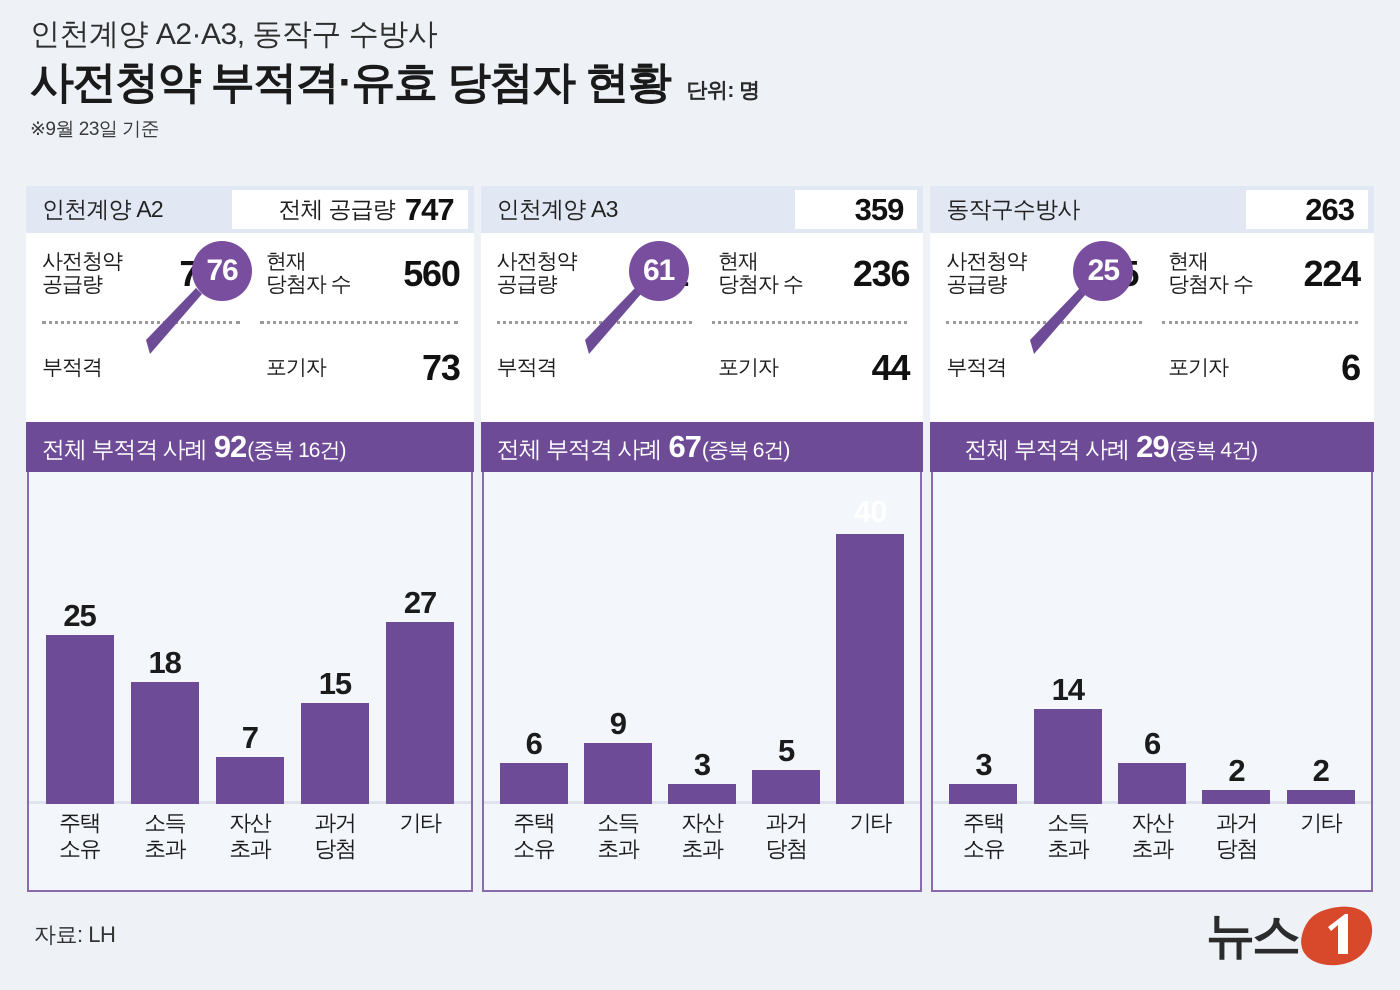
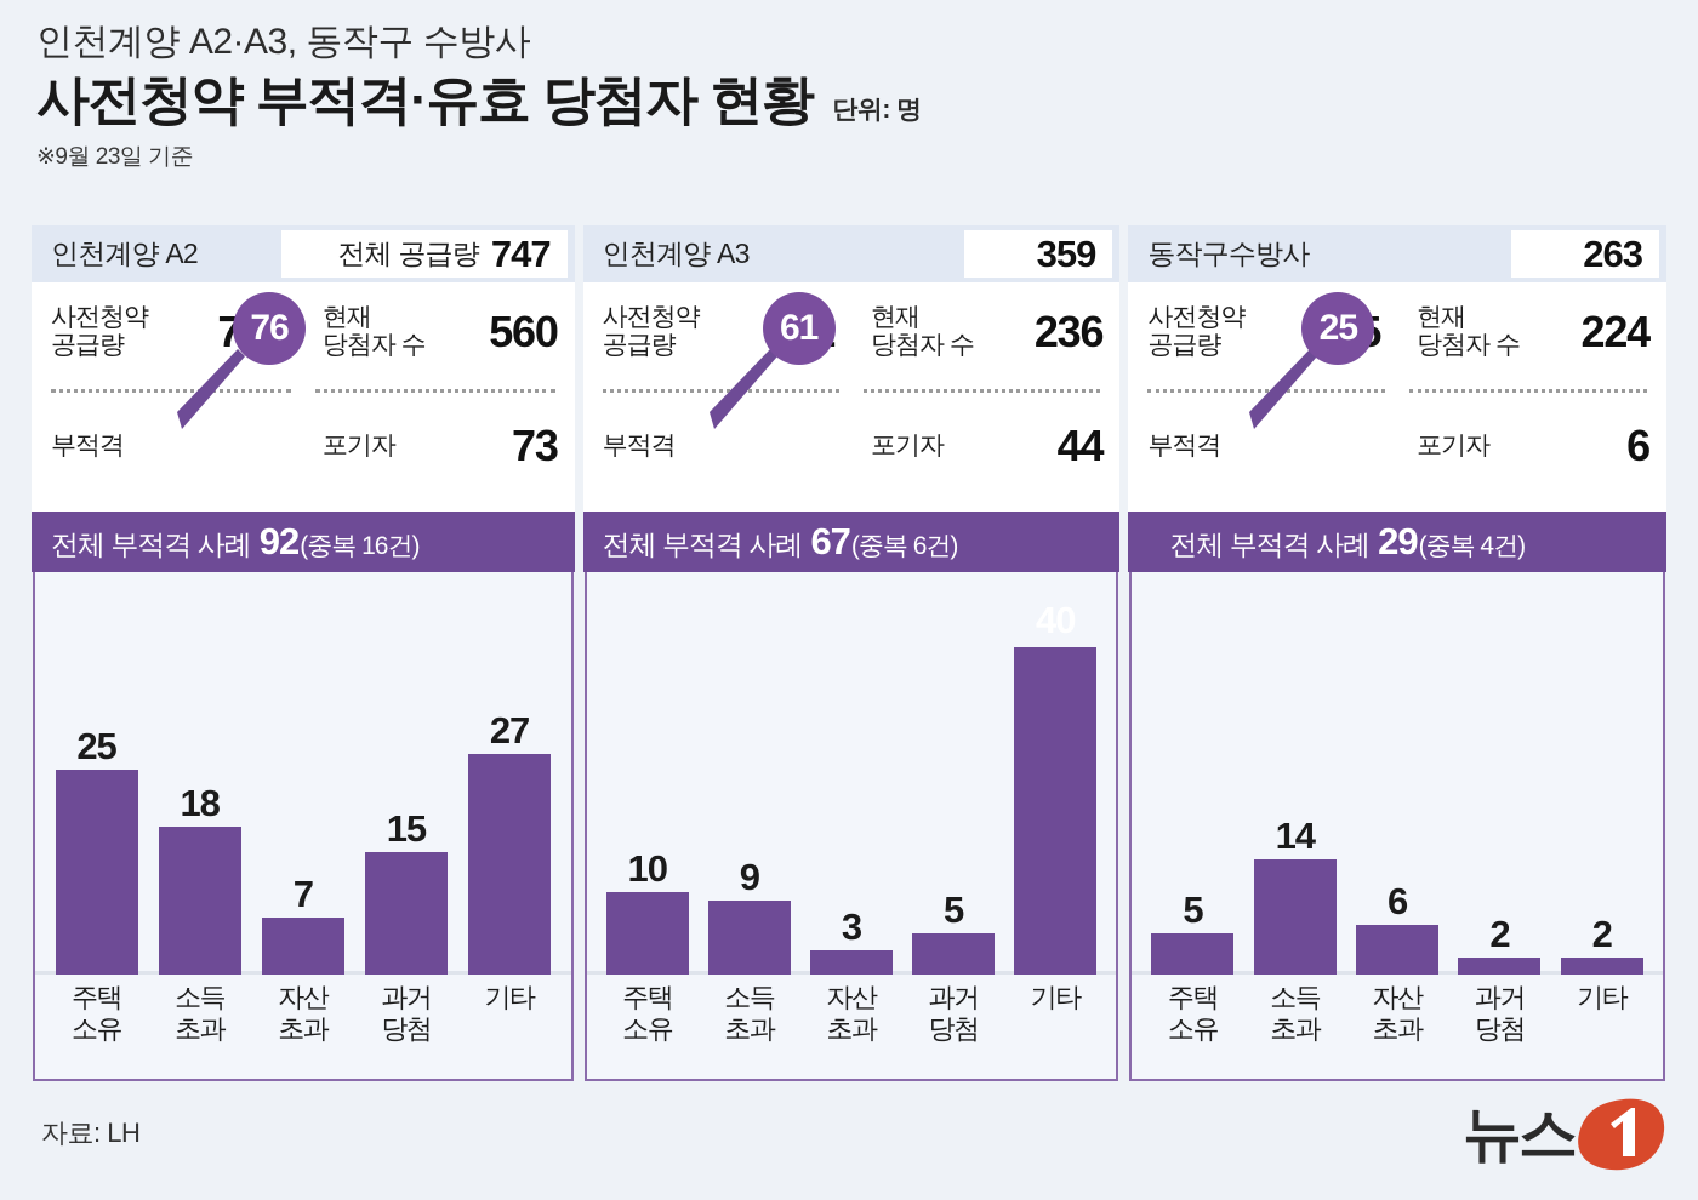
전체 부적격 사례 67(중복 6건)/주택 소유: 6 -> 10
전체 부적격 사례 29(중복 4건)/주택 소유: 3 -> 5
